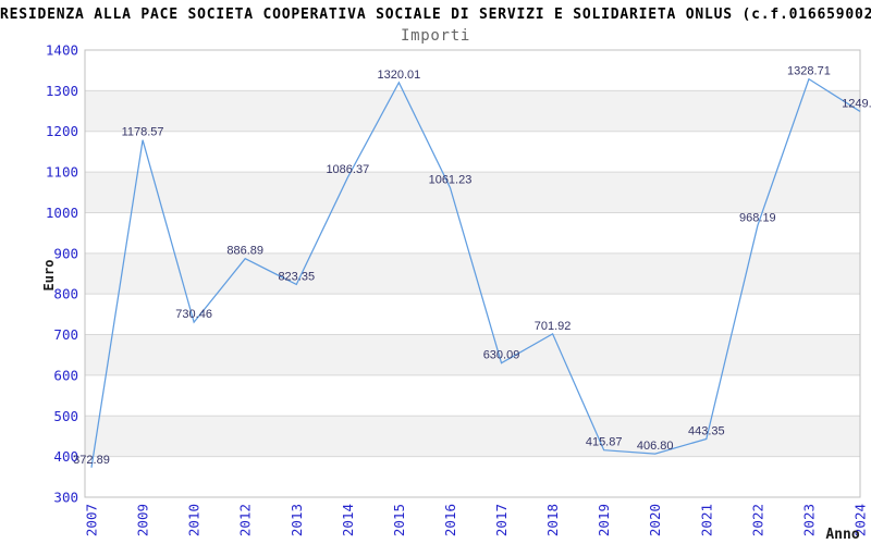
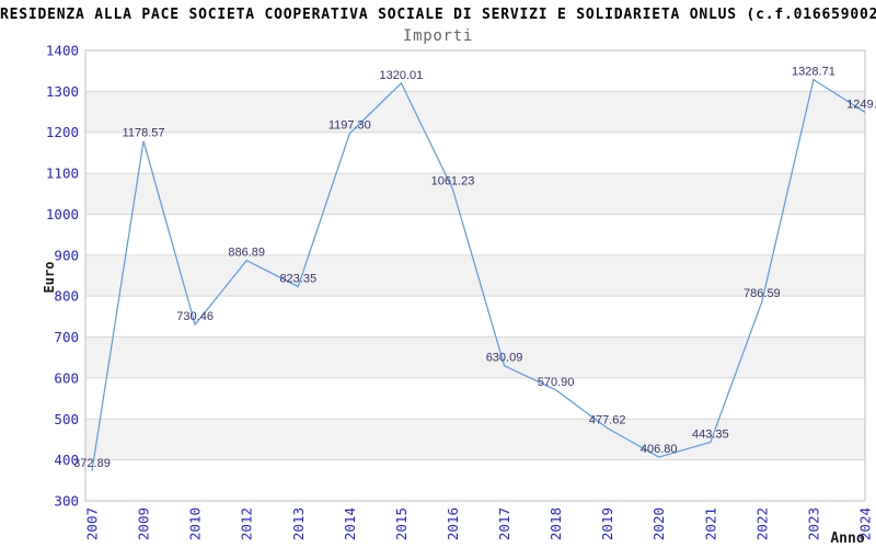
2014: 1086.37 -> 1197.30
2018: 701.92 -> 570.90
2019: 415.87 -> 477.62
2022: 968.19 -> 786.59
